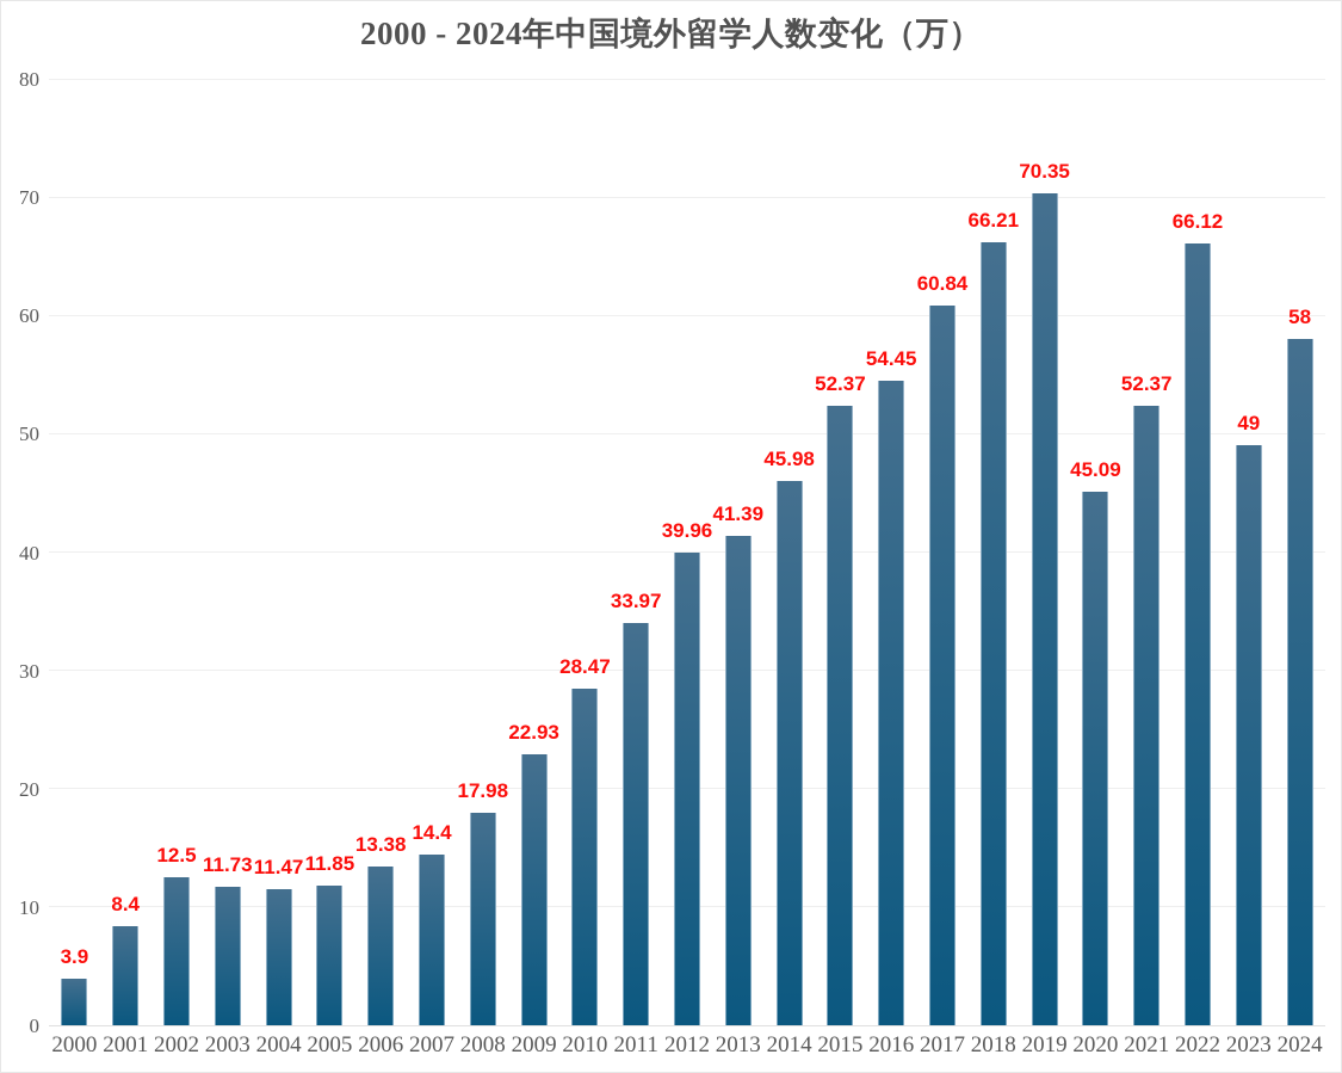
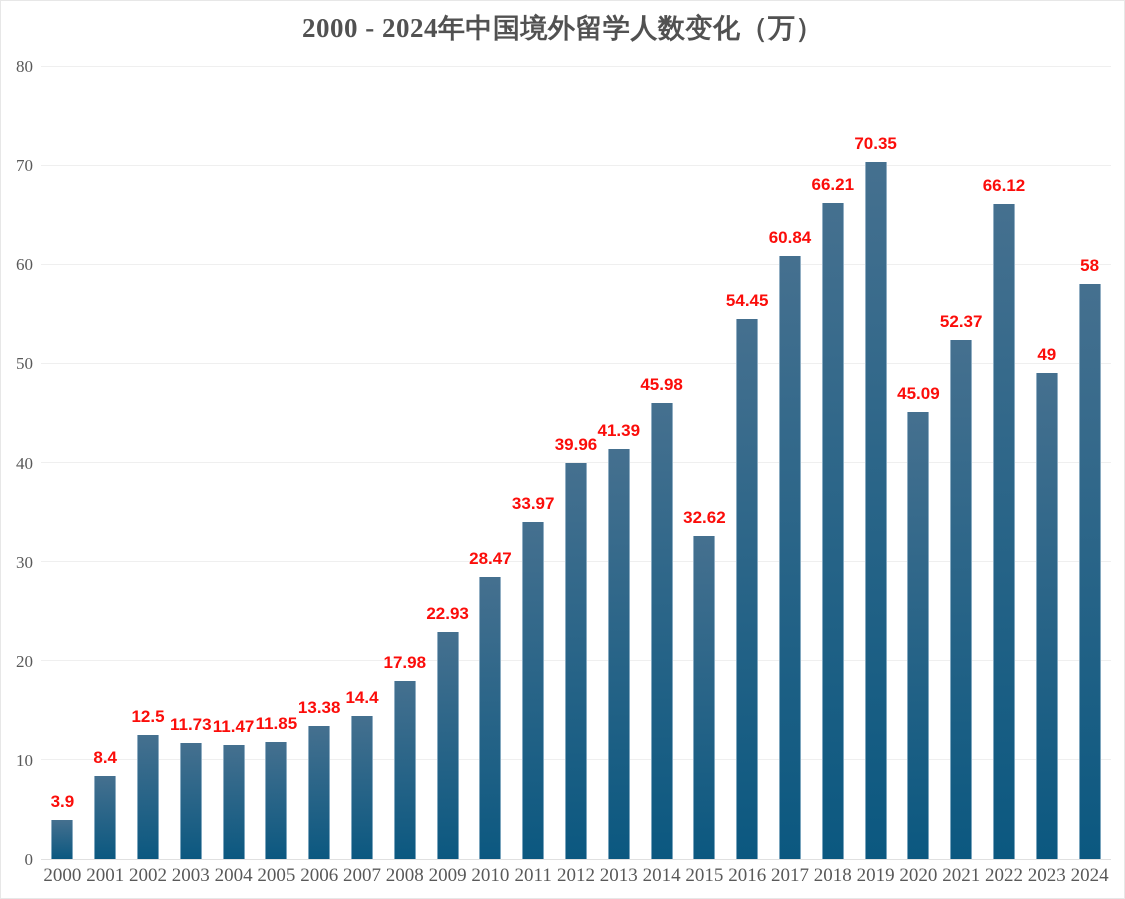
2015: 52.37 -> 32.62
